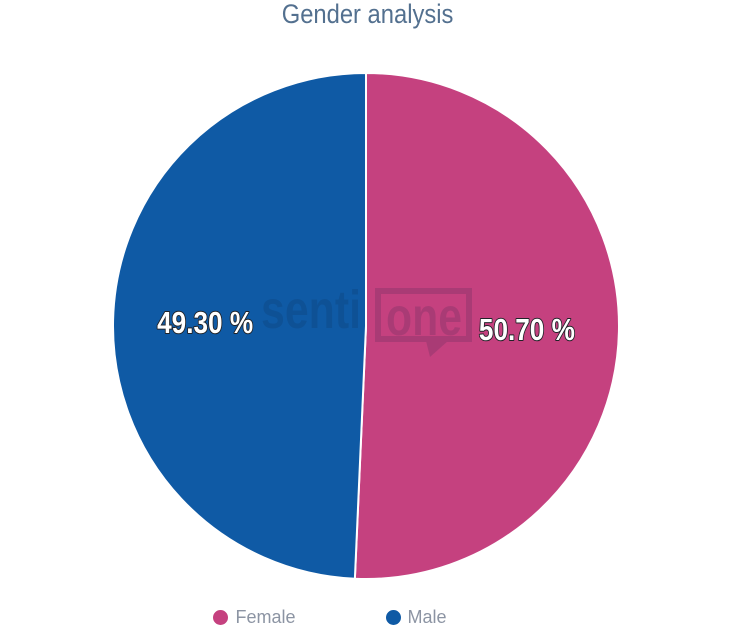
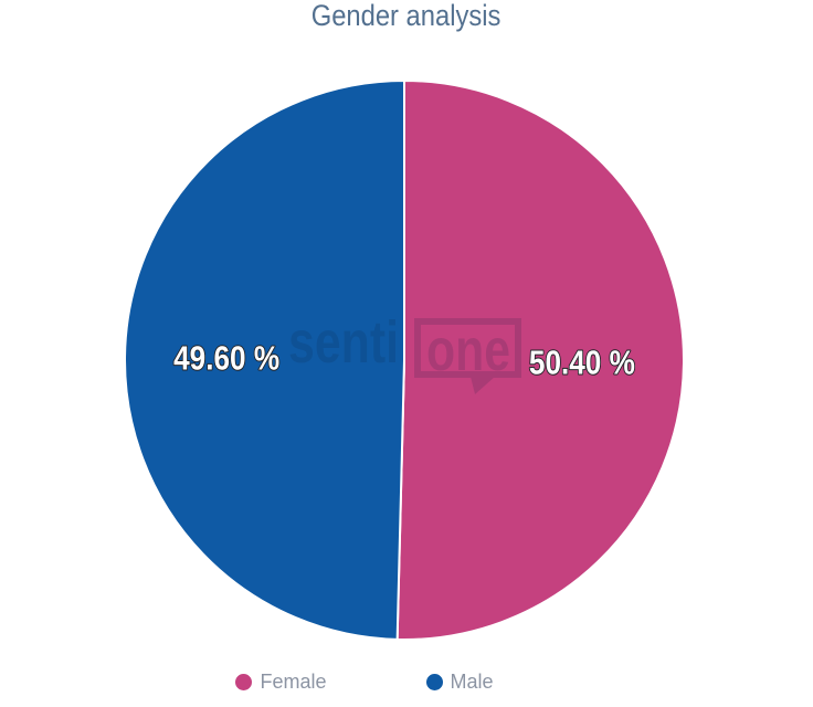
Female: 50.70 -> 50.40
Male: 49.30 -> 49.60
